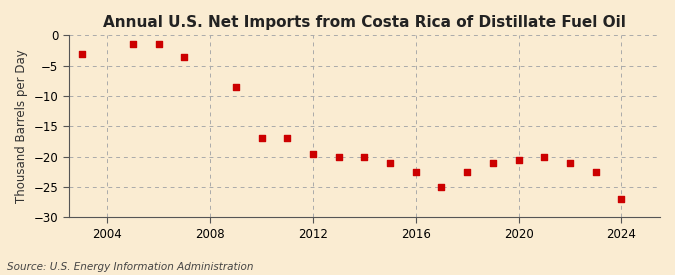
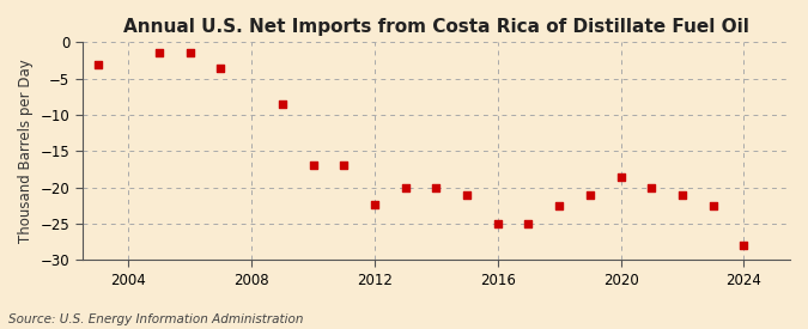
2012: -19.5 -> -22.4
2016: -22.5 -> -25.0
2020: -20.5 -> -18.6
2024: -27.0 -> -28.0
